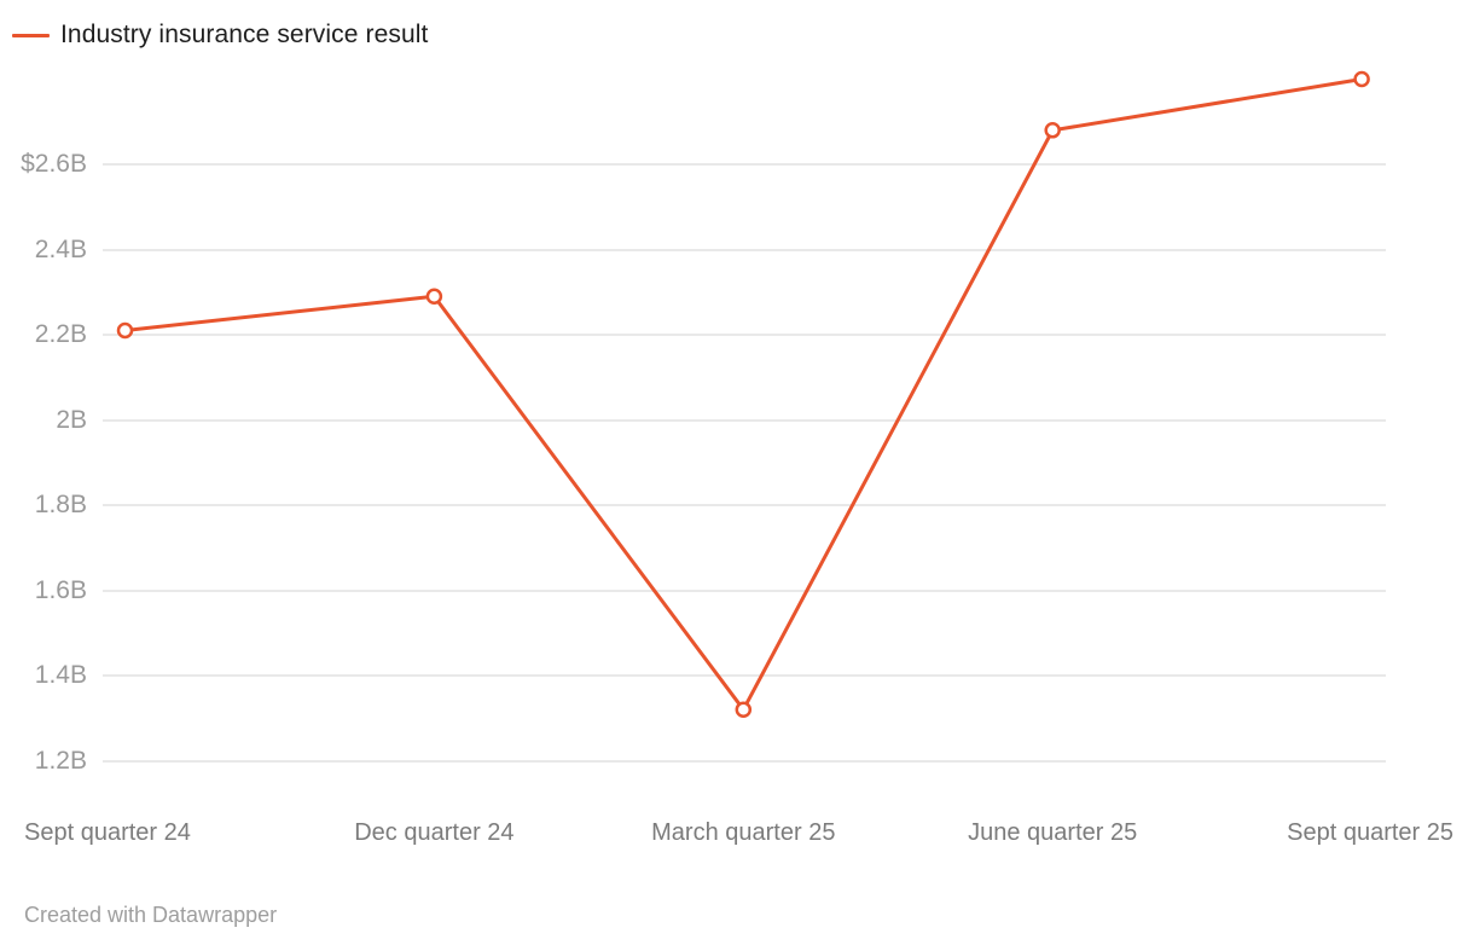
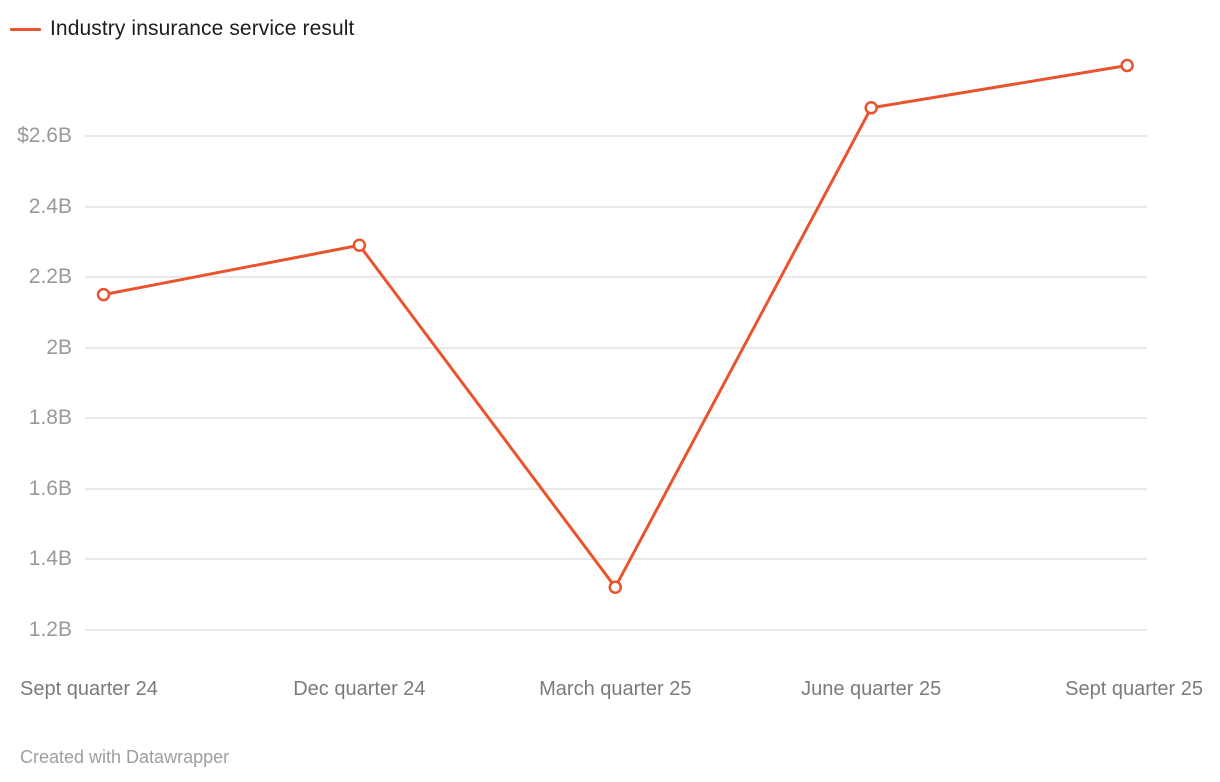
Sept quarter 24: $2.21B -> $2.15B
